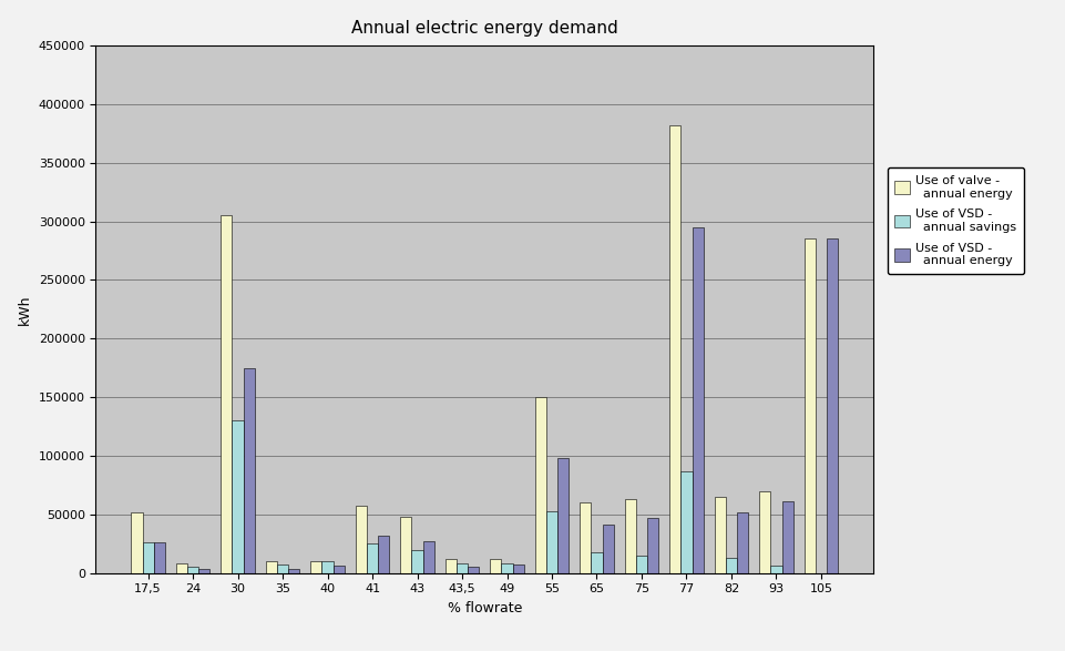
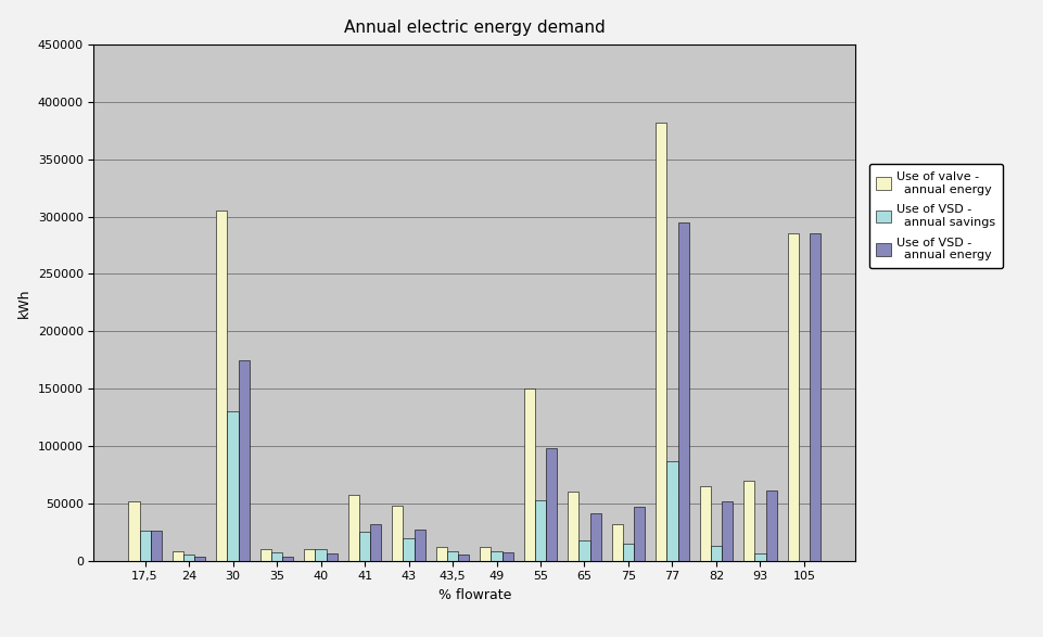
Use of valve - annual energy/75: 63000 -> 32000
